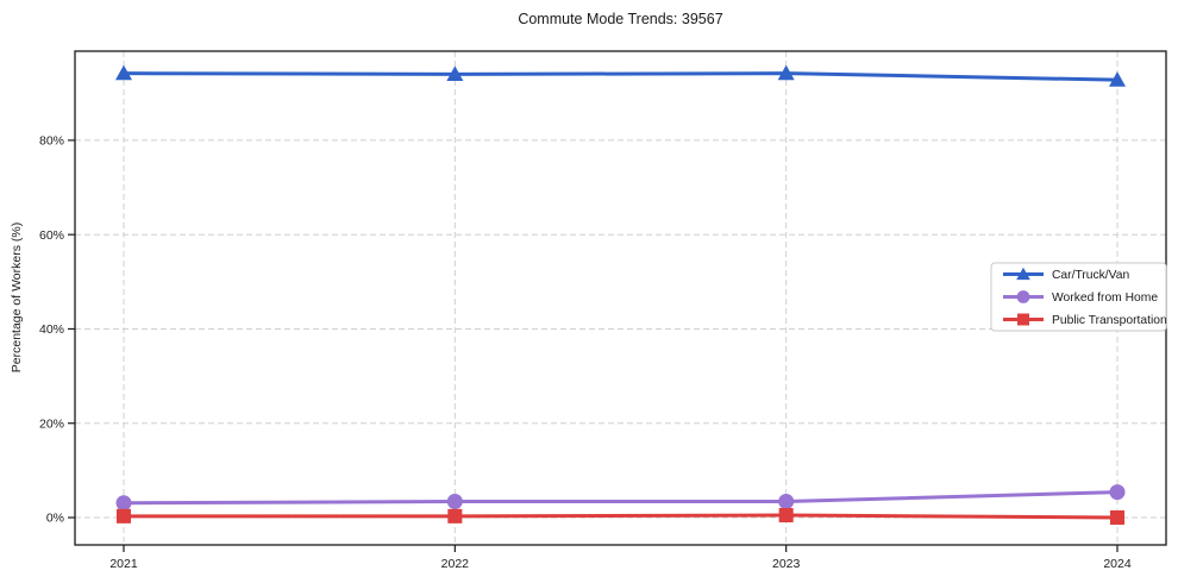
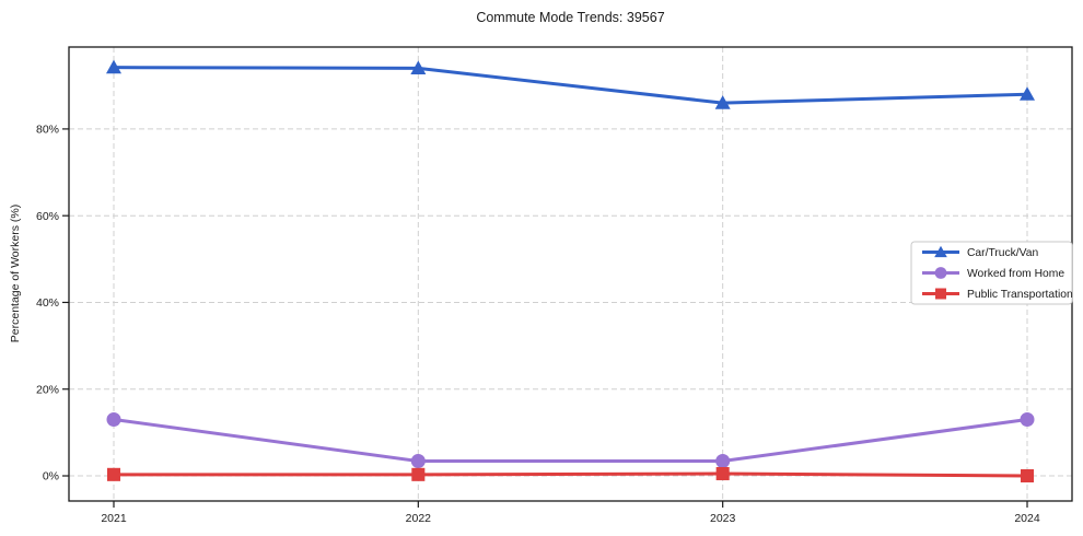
Worked from Home/2021: 3% -> 13%
Car/Truck/Van/2023: 94% -> 86%
Car/Truck/Van/2024: 93% -> 88%
Worked from Home/2024: 5% -> 13%
